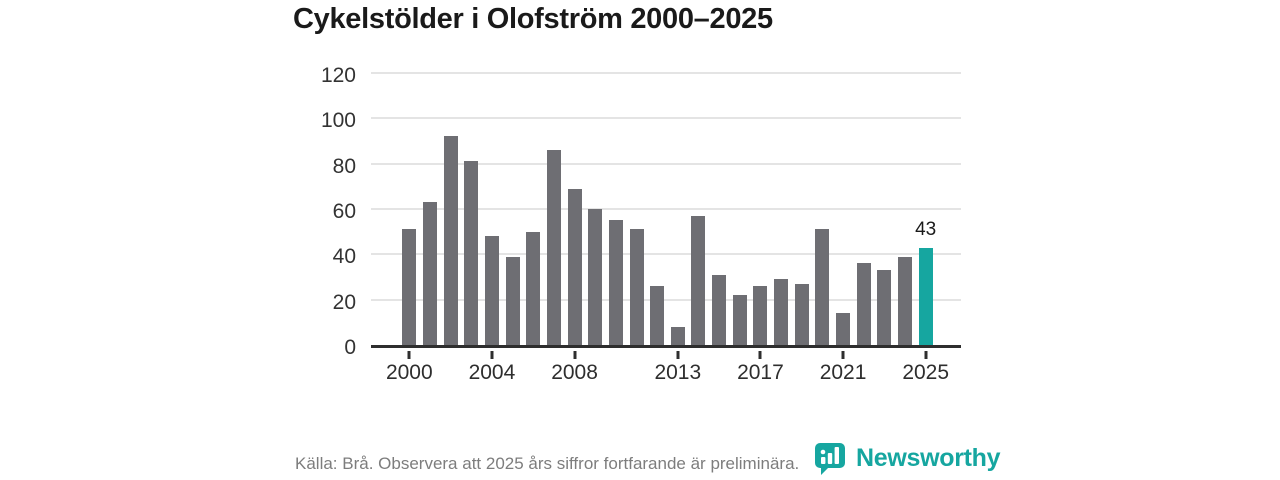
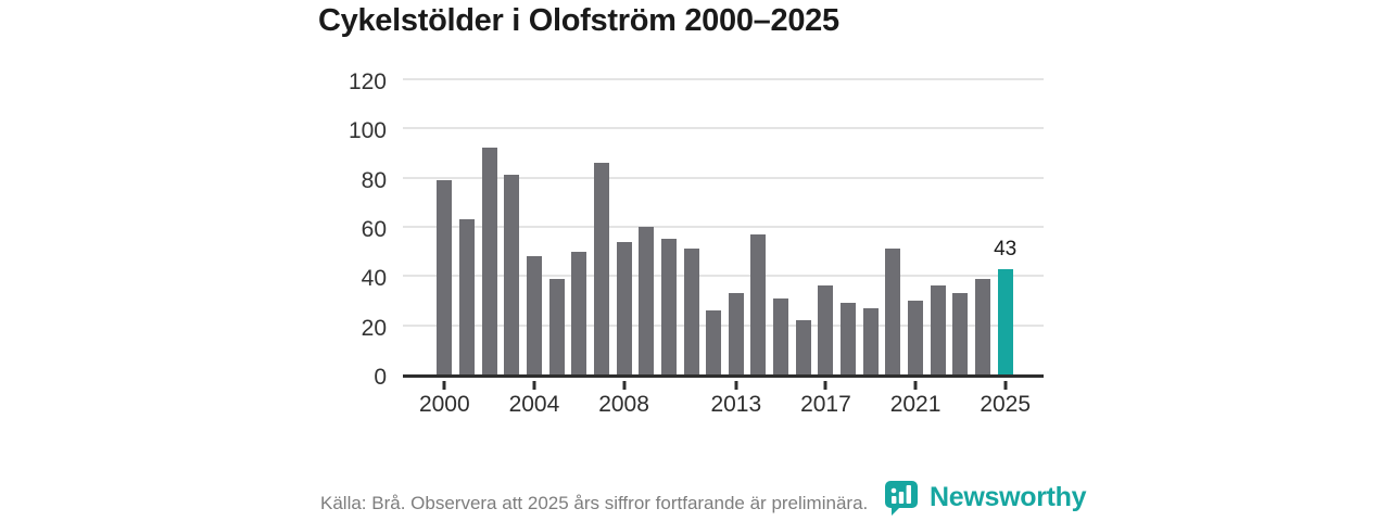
2000: 51 -> 79
2008: 69 -> 54
2013: 8 -> 33
2017: 26 -> 36
2021: 14 -> 30
